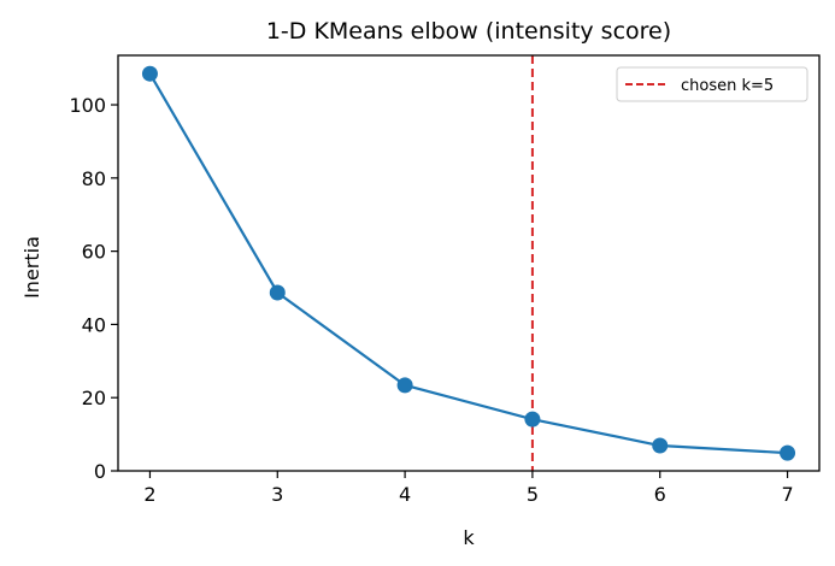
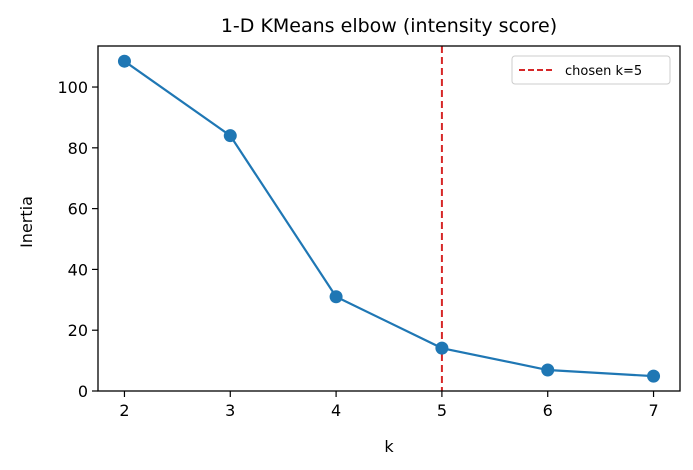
3: 49 -> 84
4: 23 -> 31
